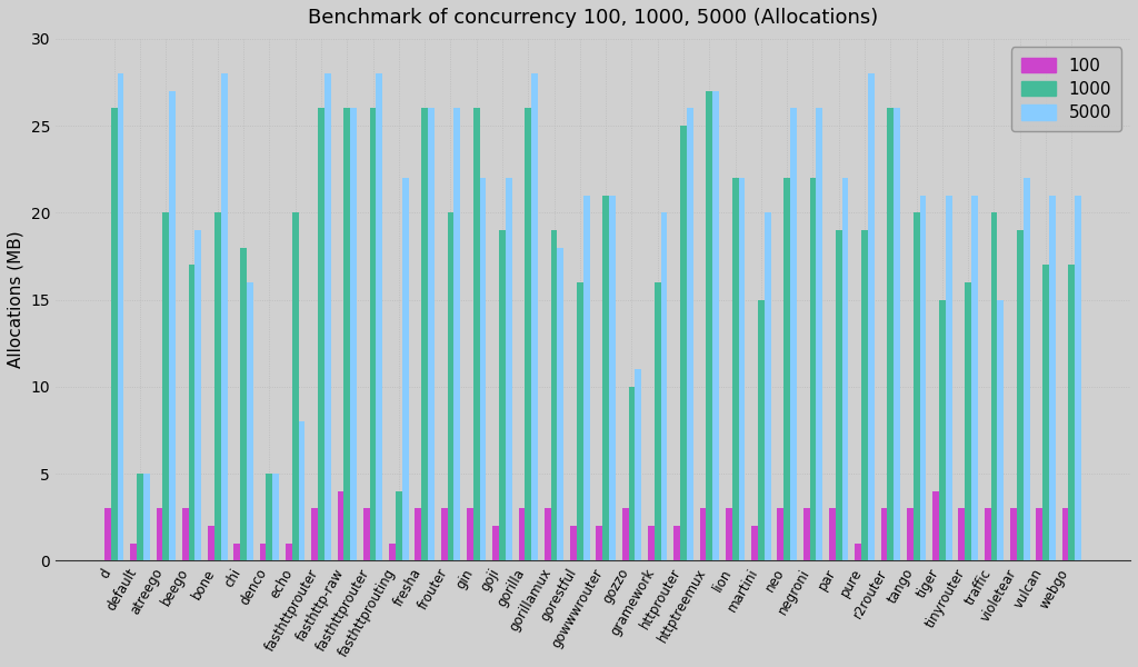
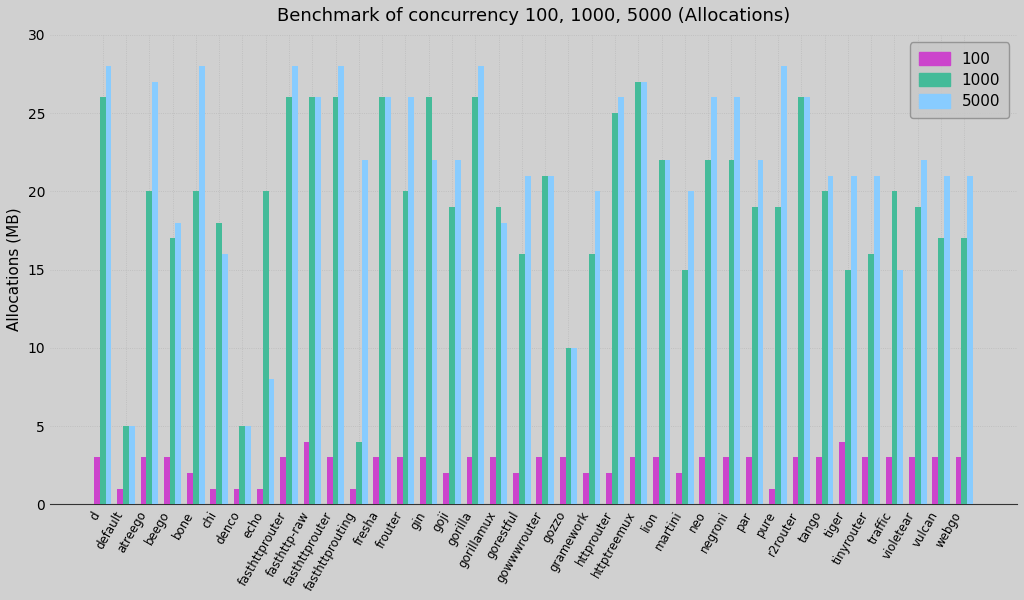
5000/beego: 19 -> 18
100/gowwwrouter: 2 -> 3
5000/gozzo: 11 -> 10
